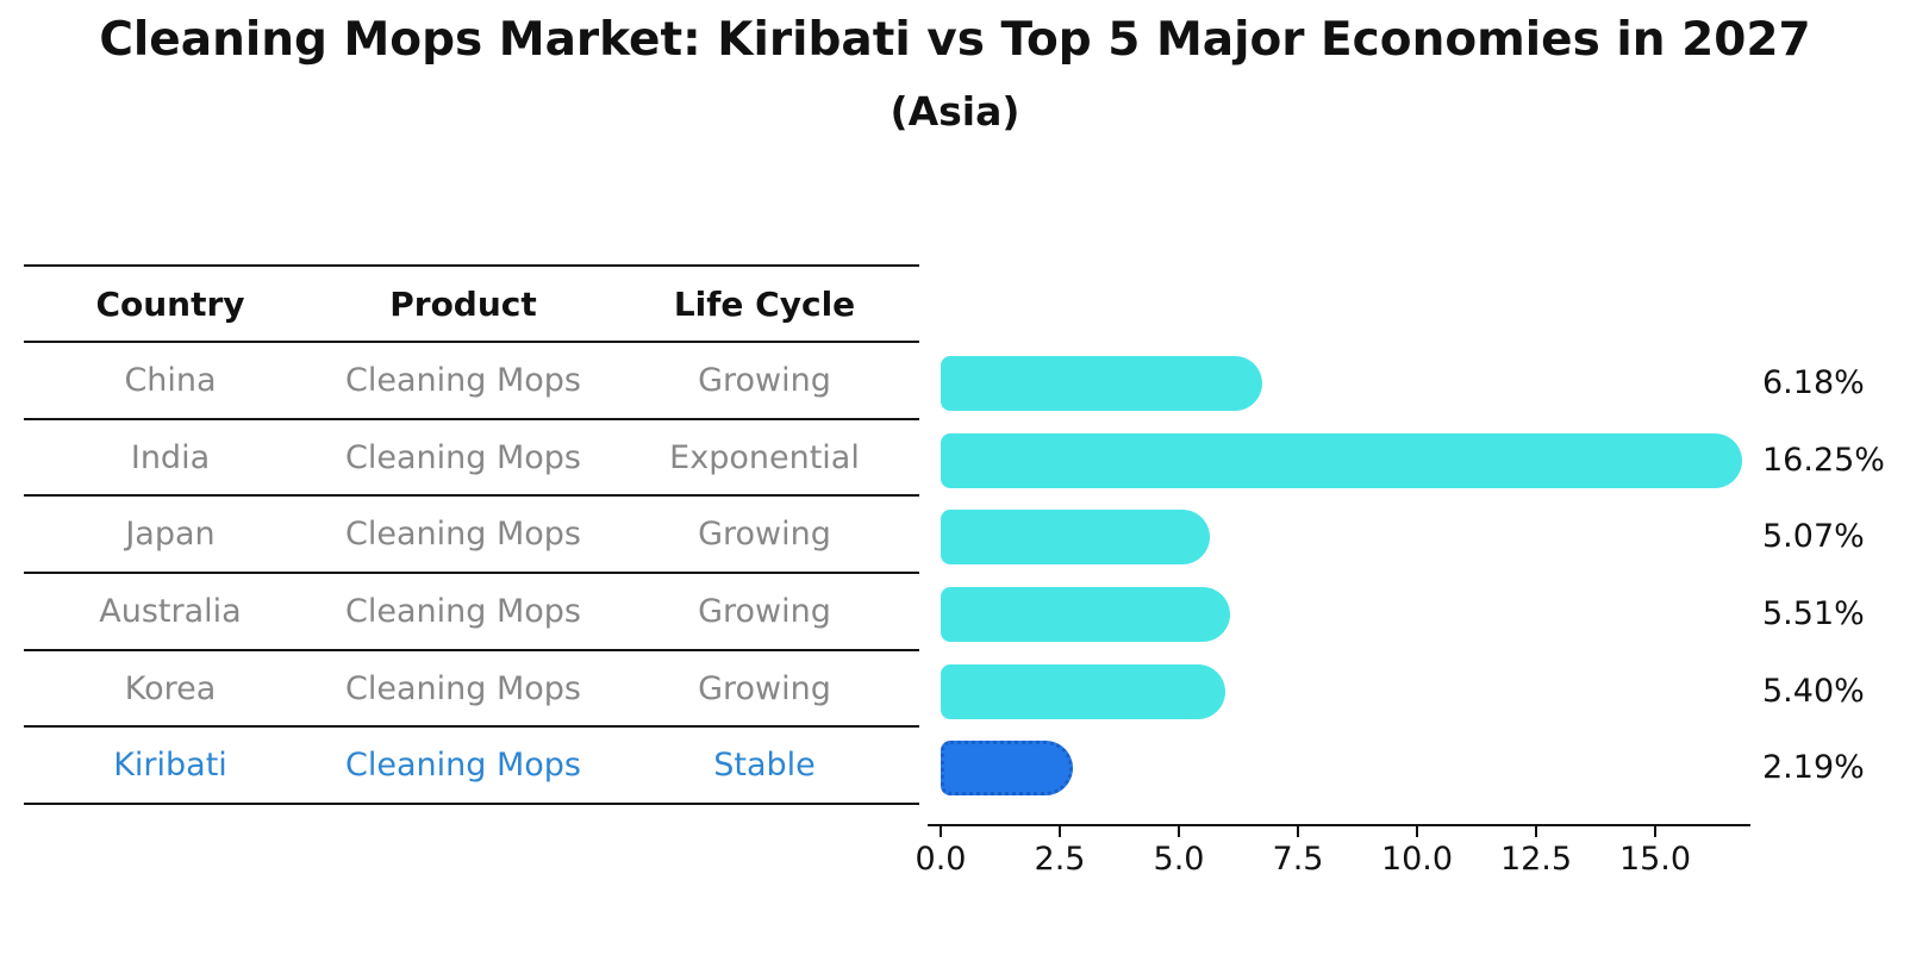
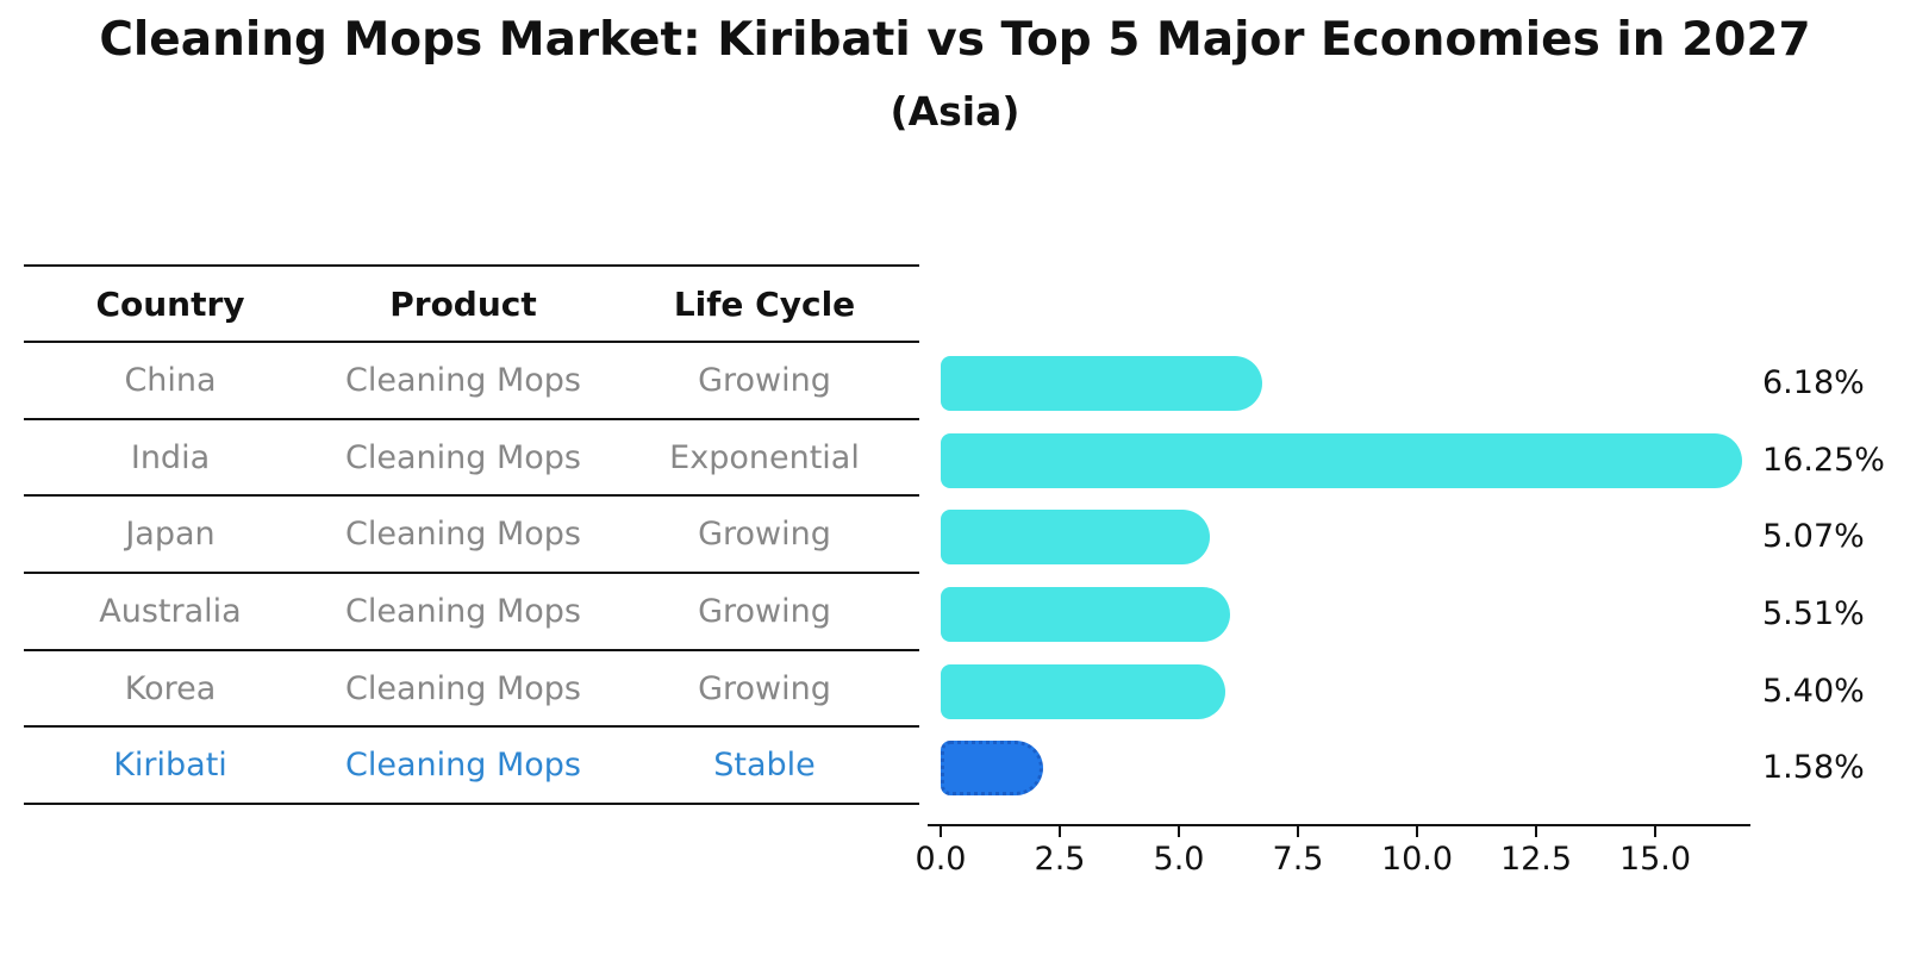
Kiribati: 2.19% -> 1.58%
